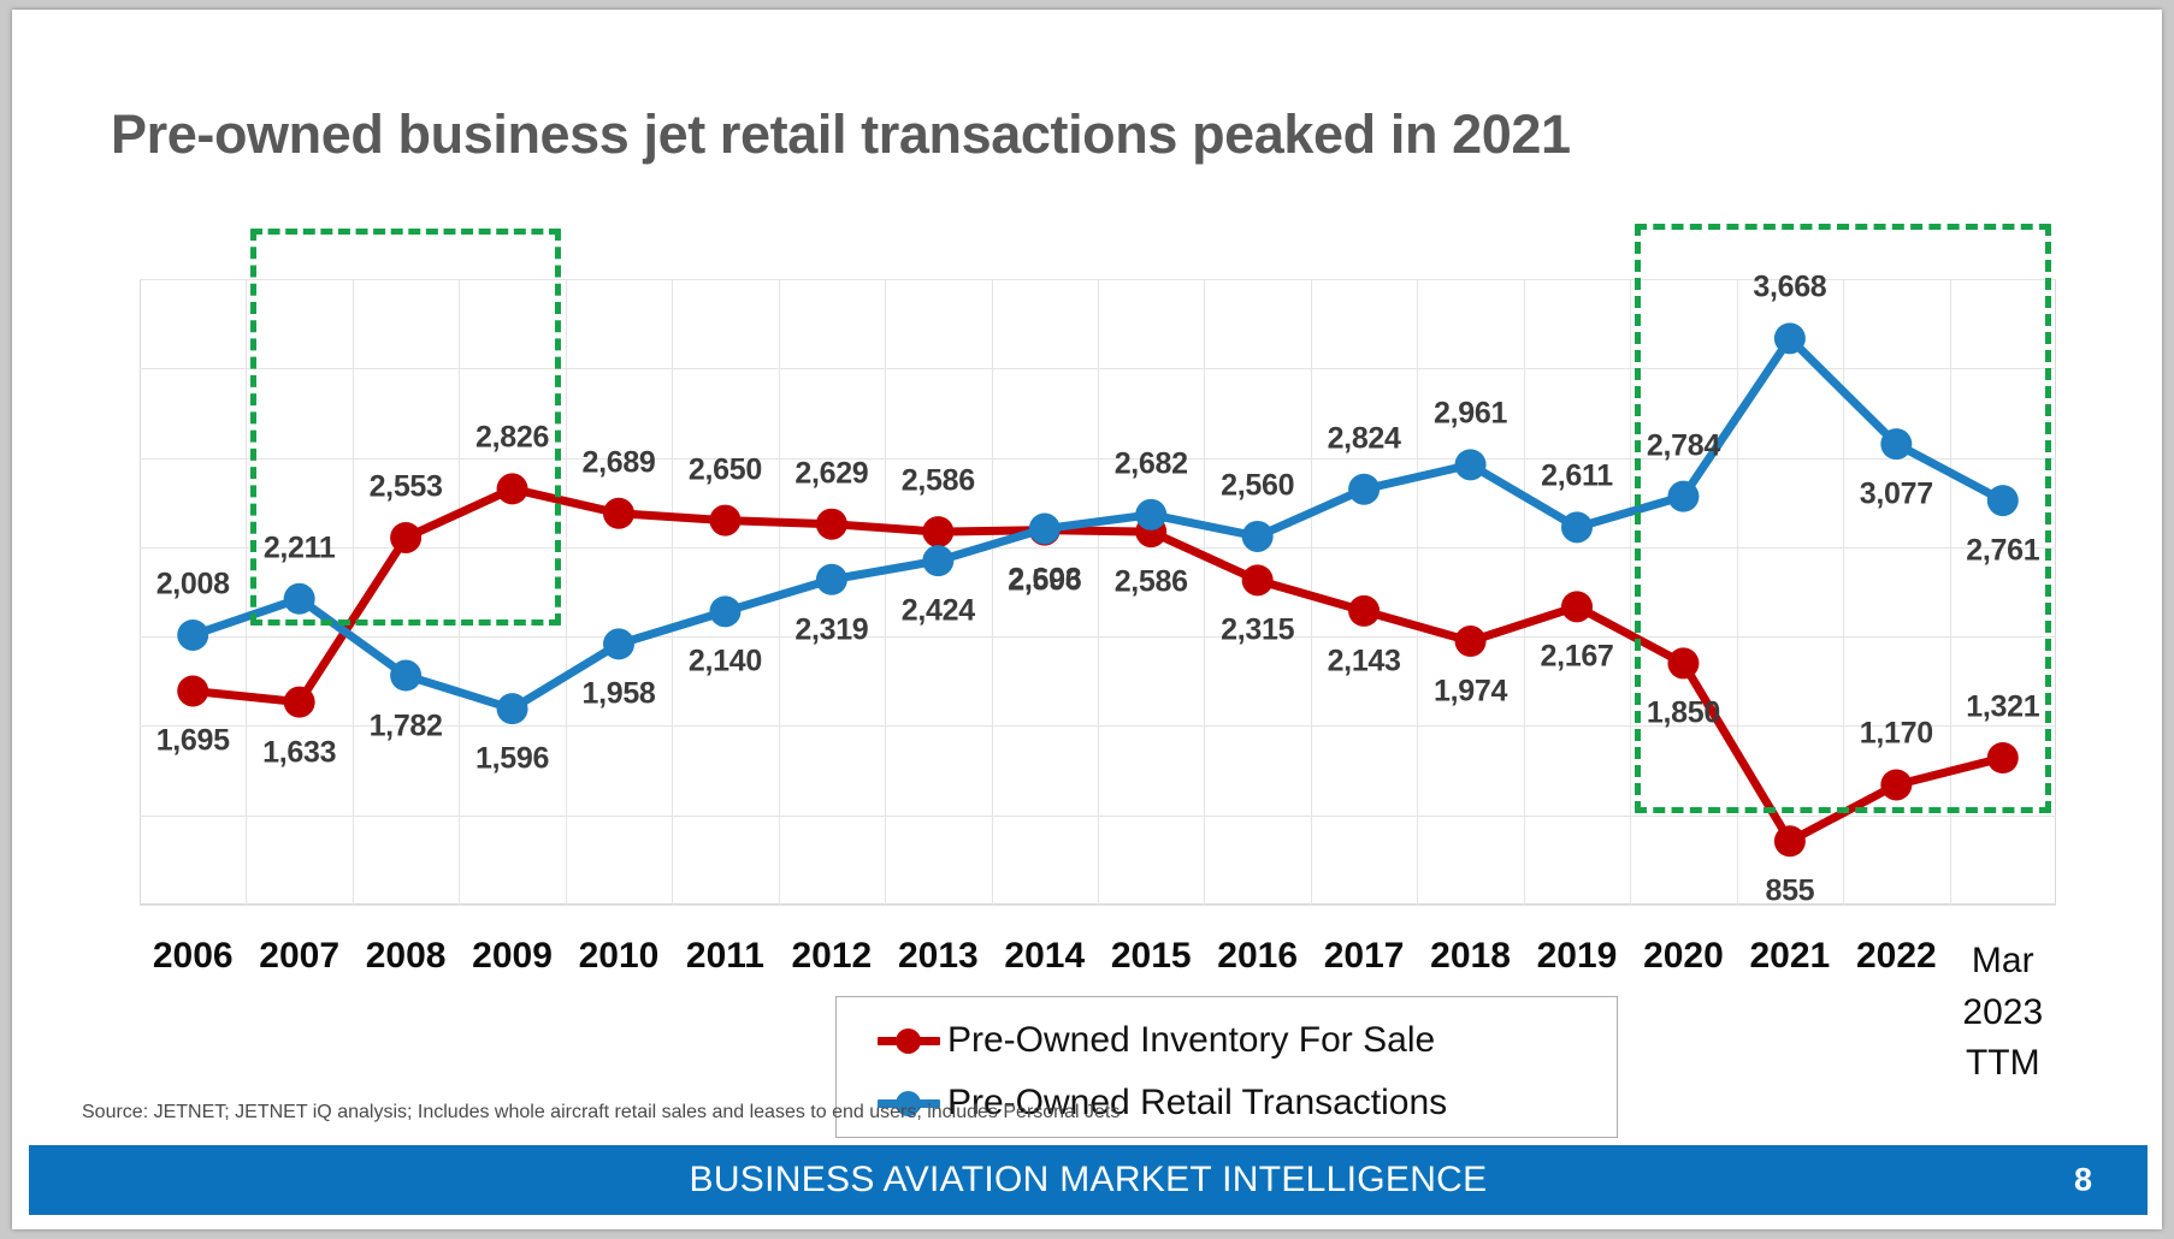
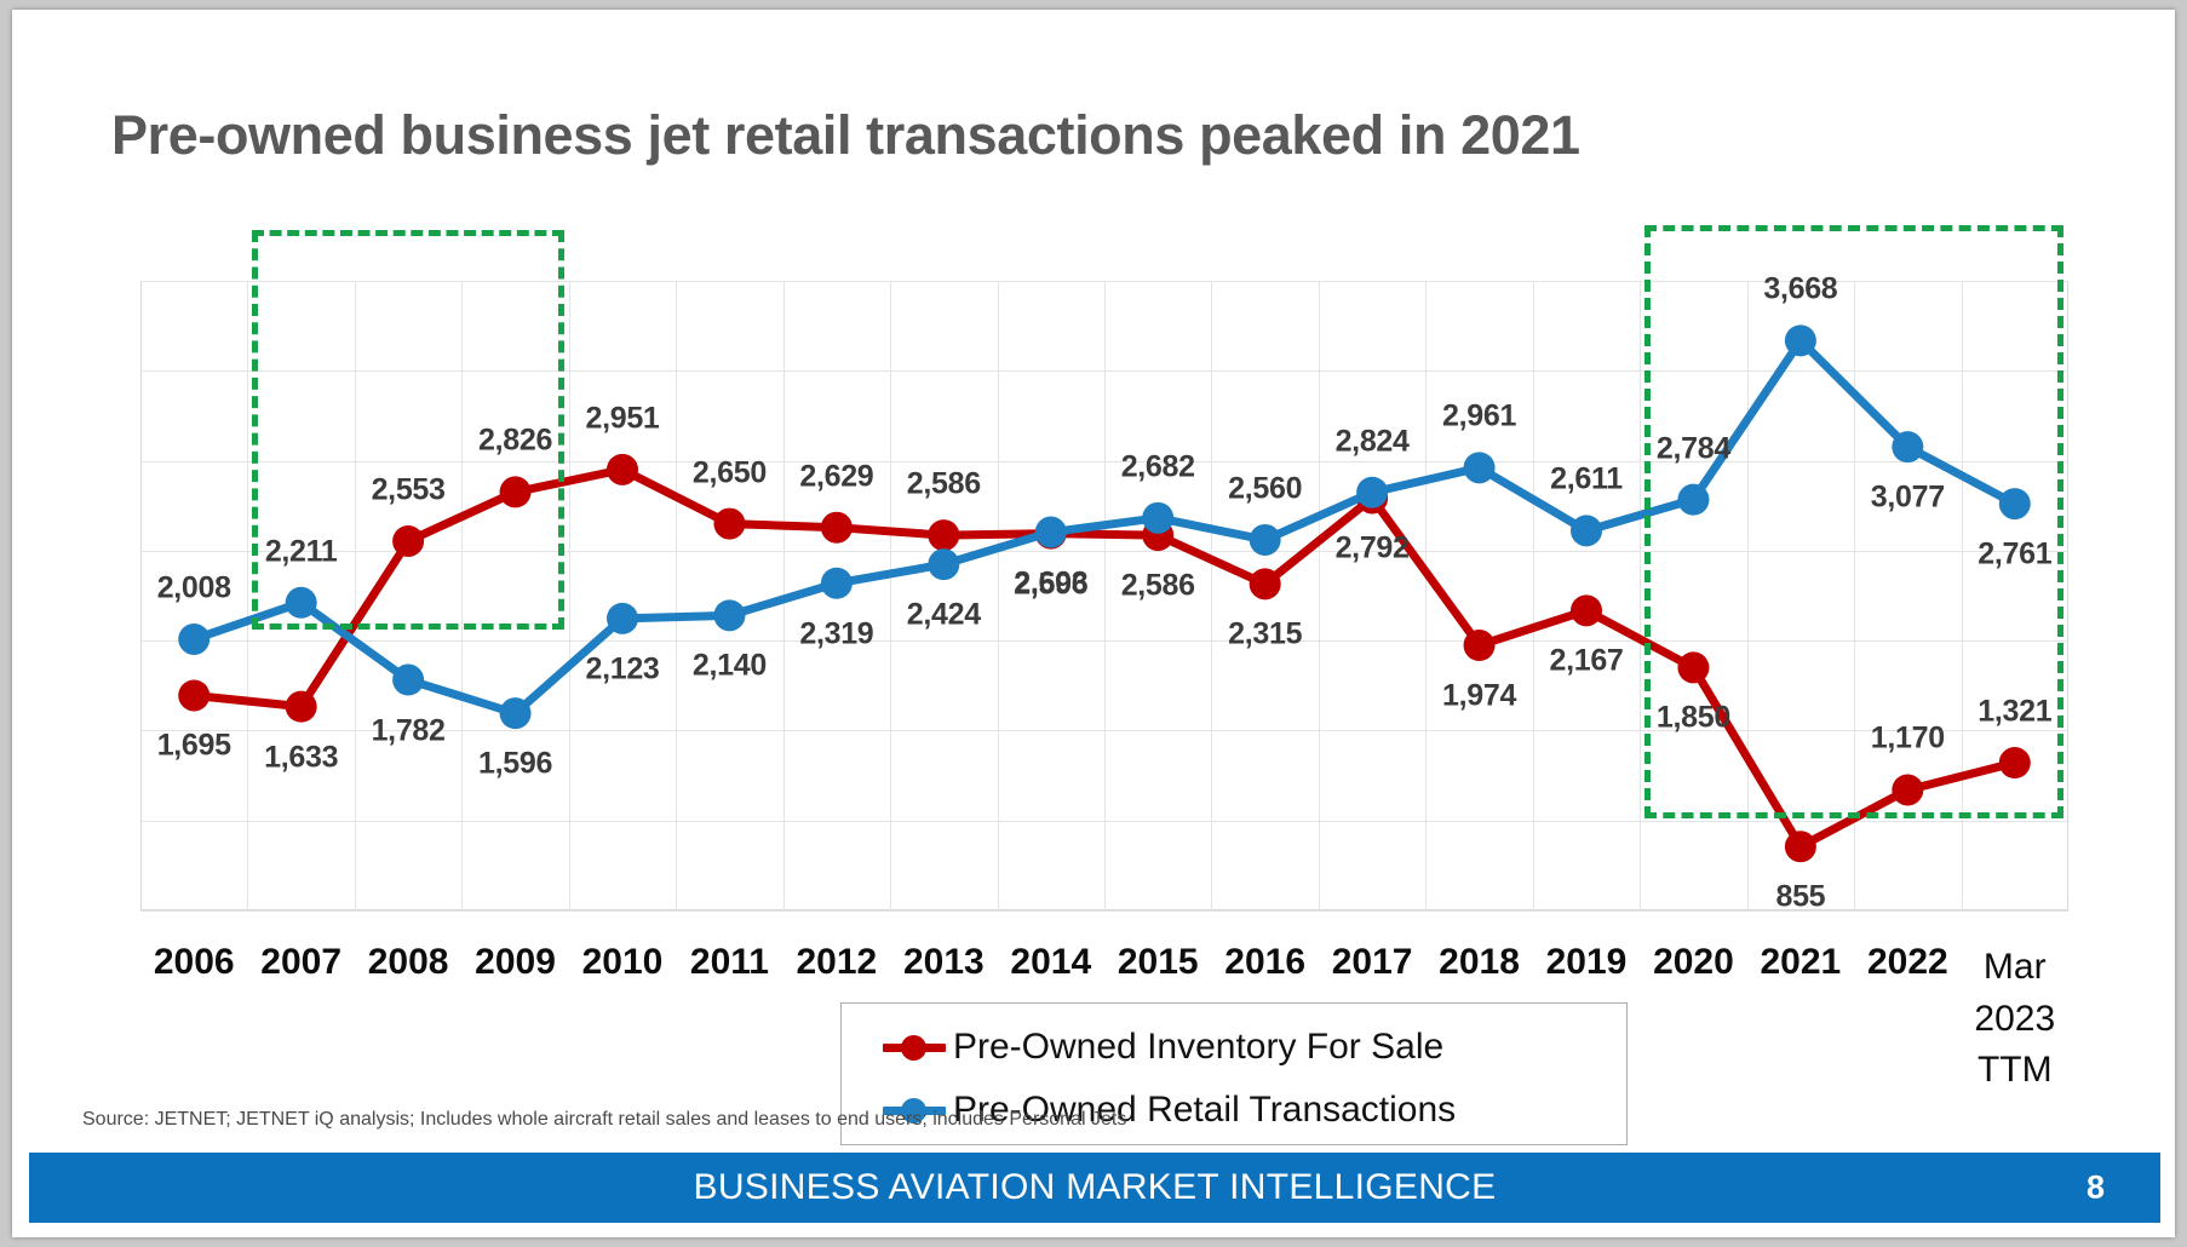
Pre-Owned Inventory For Sale/2010: 2,689 -> 2,951
Pre-Owned Retail Transactions/2010: 1,958 -> 2,123
Pre-Owned Inventory For Sale/2017: 2,143 -> 2,792
